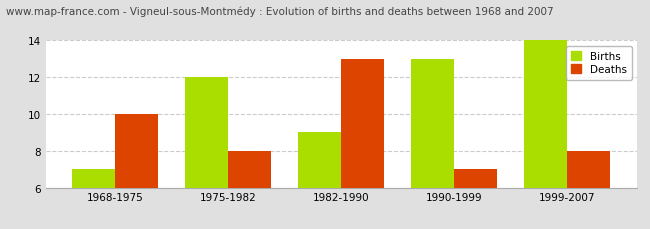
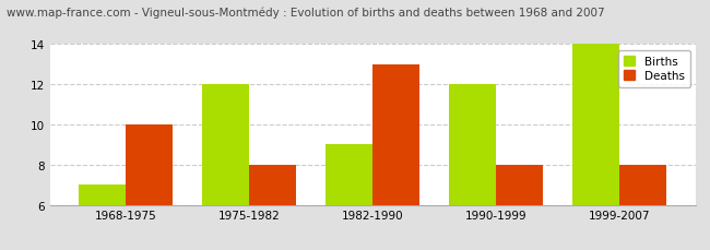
Births/1990-1999: 13 -> 12
Deaths/1990-1999: 7 -> 8
